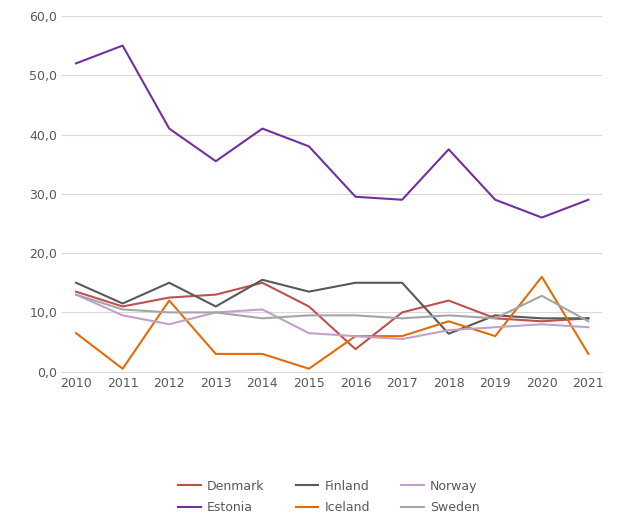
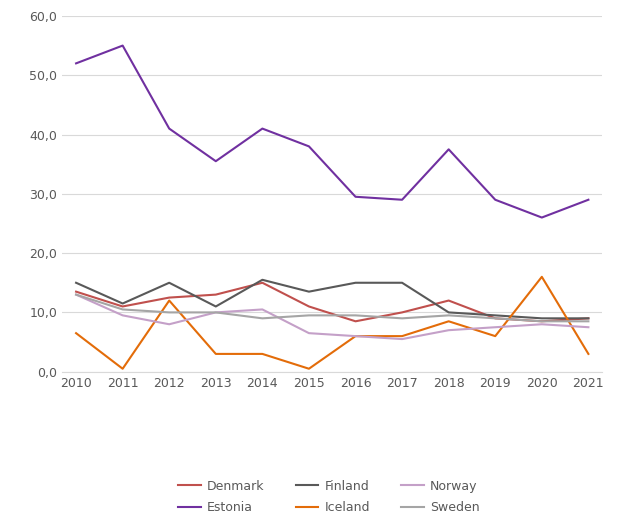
Denmark/2016: 3,8 -> 8,5
Finland/2018: 6,4 -> 10,0
Sweden/2020: 12,8 -> 8,5
